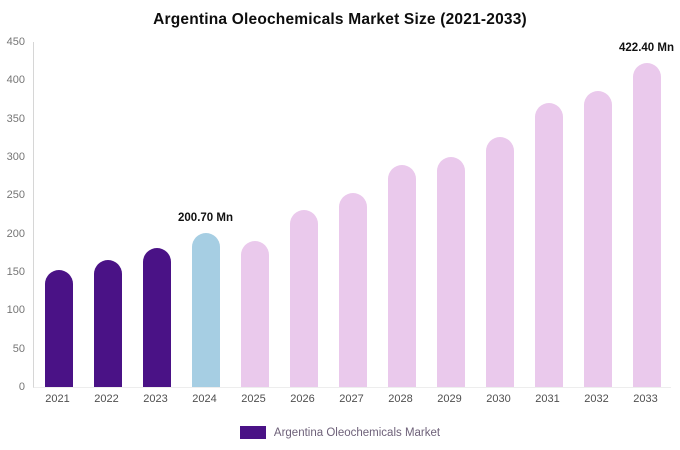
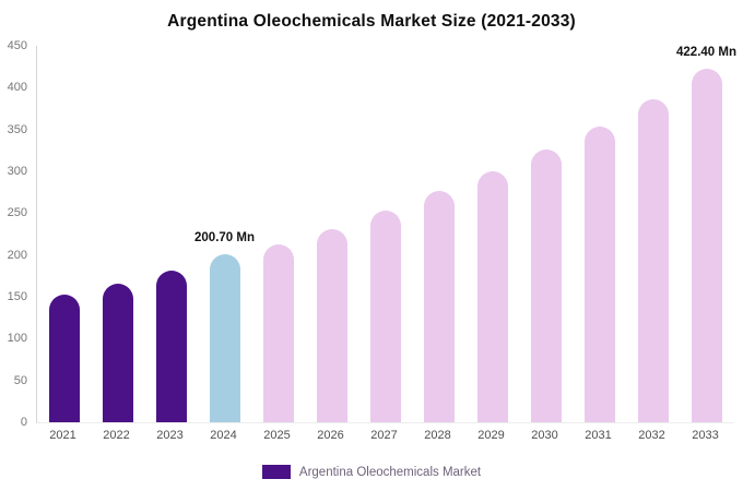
2025: 190 -> 210
2028: 290 -> 280
2031: 370 -> 350
